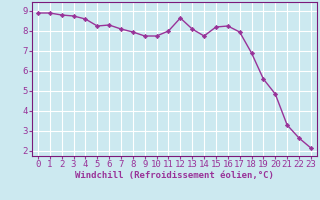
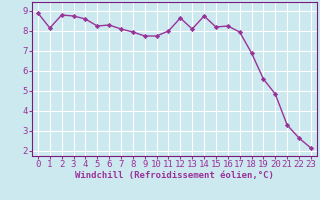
1: 8.90 -> 8.15
14: 7.75 -> 8.75
